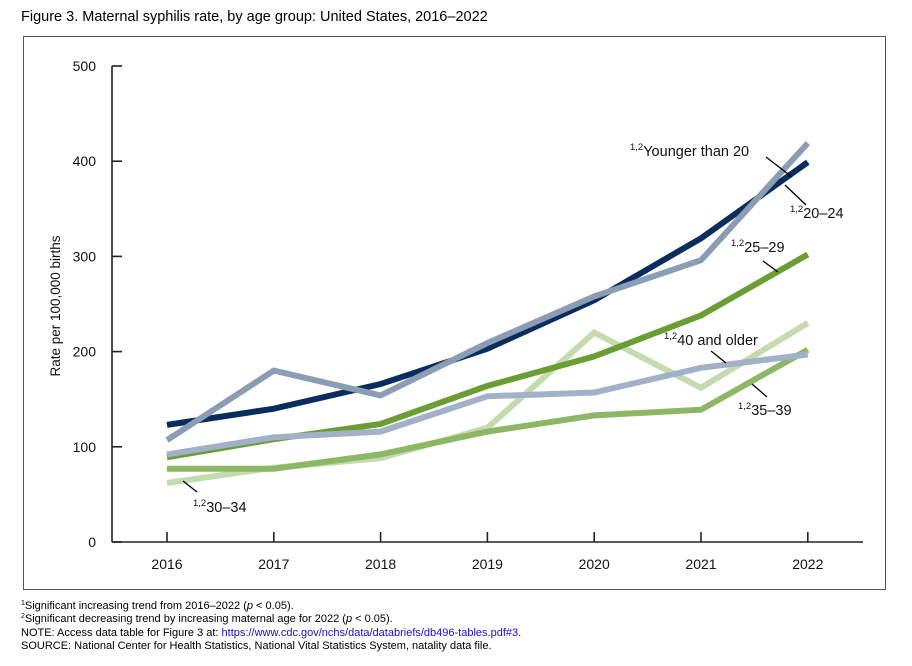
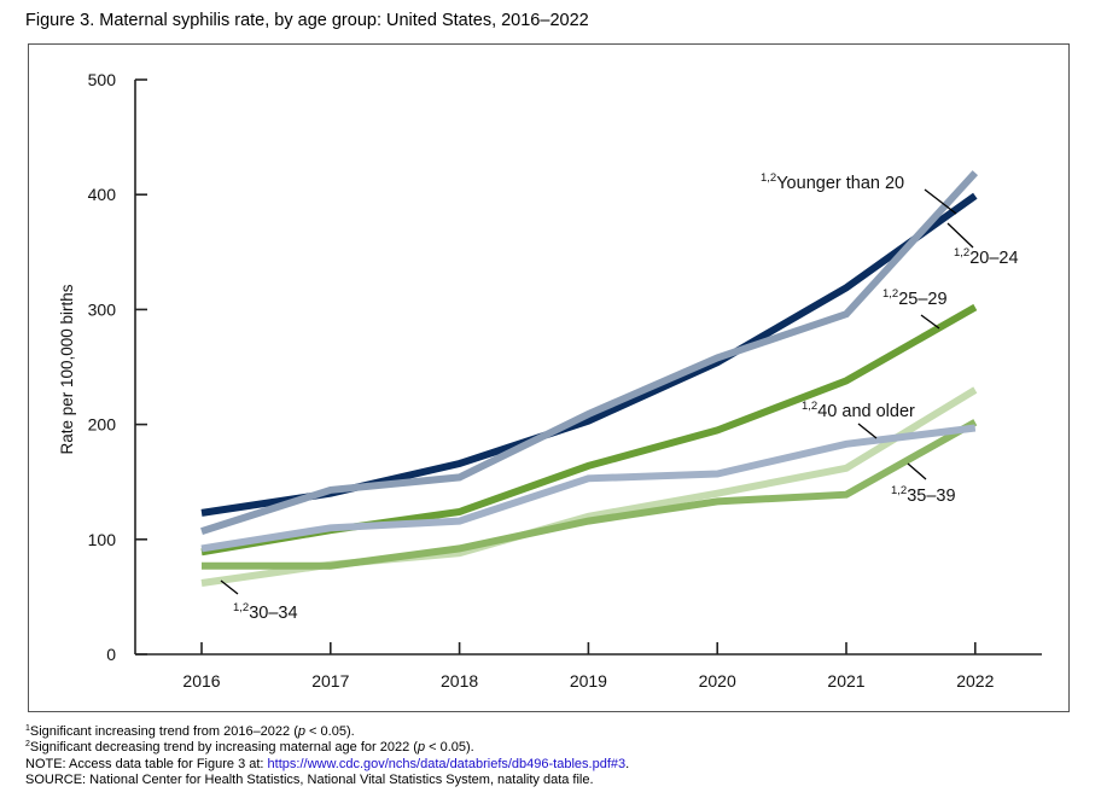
Younger than 20/2017: 180 -> 140
30–34/2020: 220 -> 140
